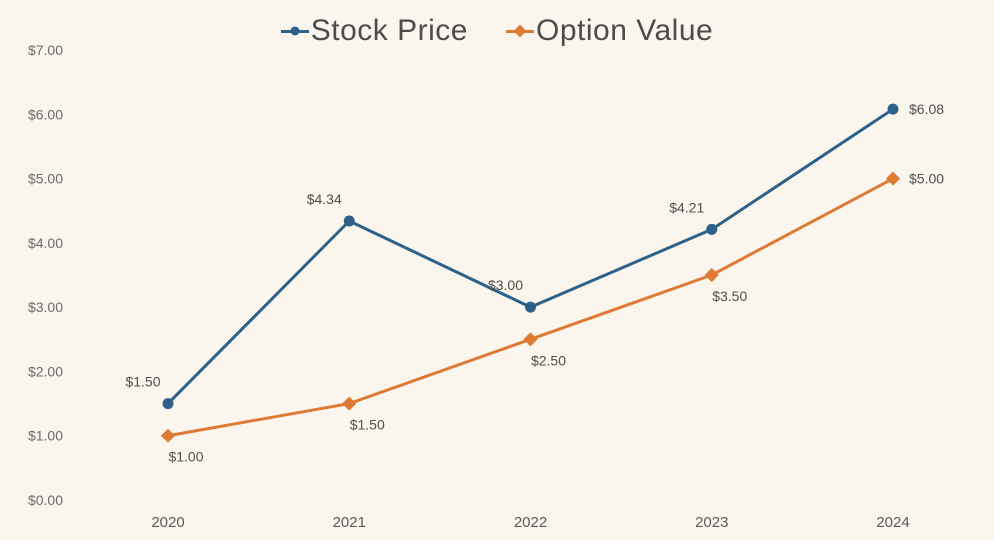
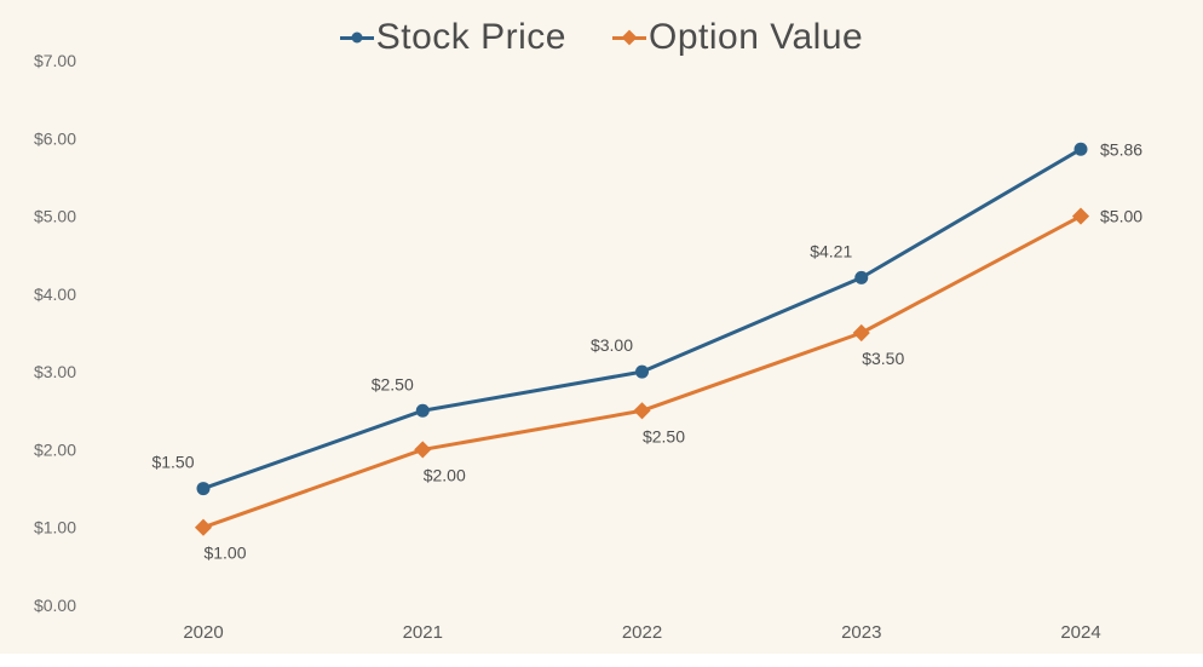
Stock Price/2021: $4.34 -> $2.50
Option Value/2021: $1.50 -> $2.00
Stock Price/2024: $6.08 -> $5.86
